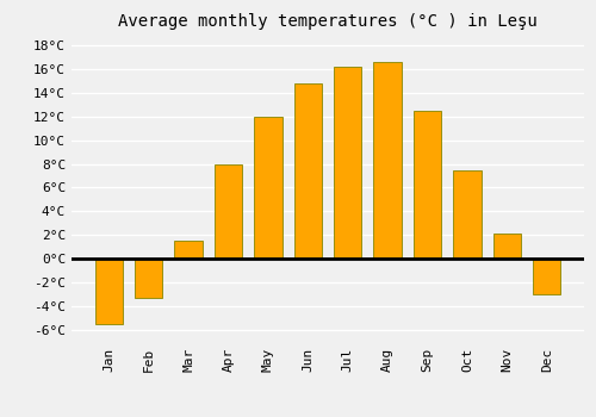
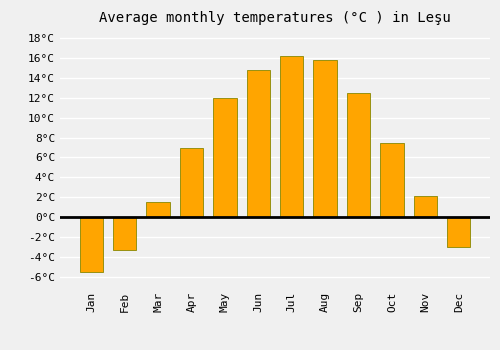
Apr: 8.0°C -> 7.0°C
Aug: 16.6°C -> 15.8°C
